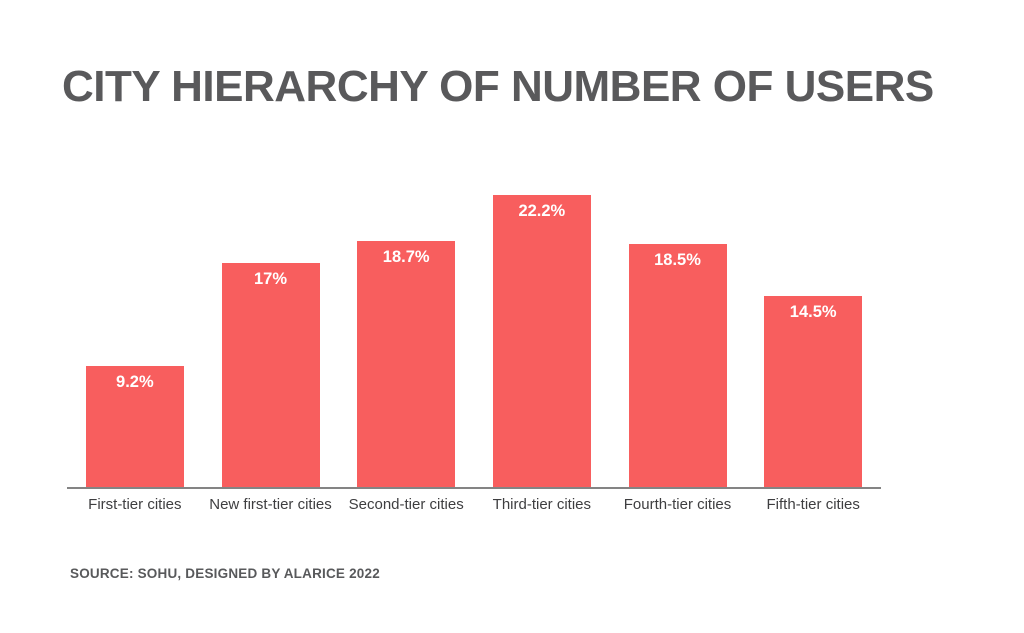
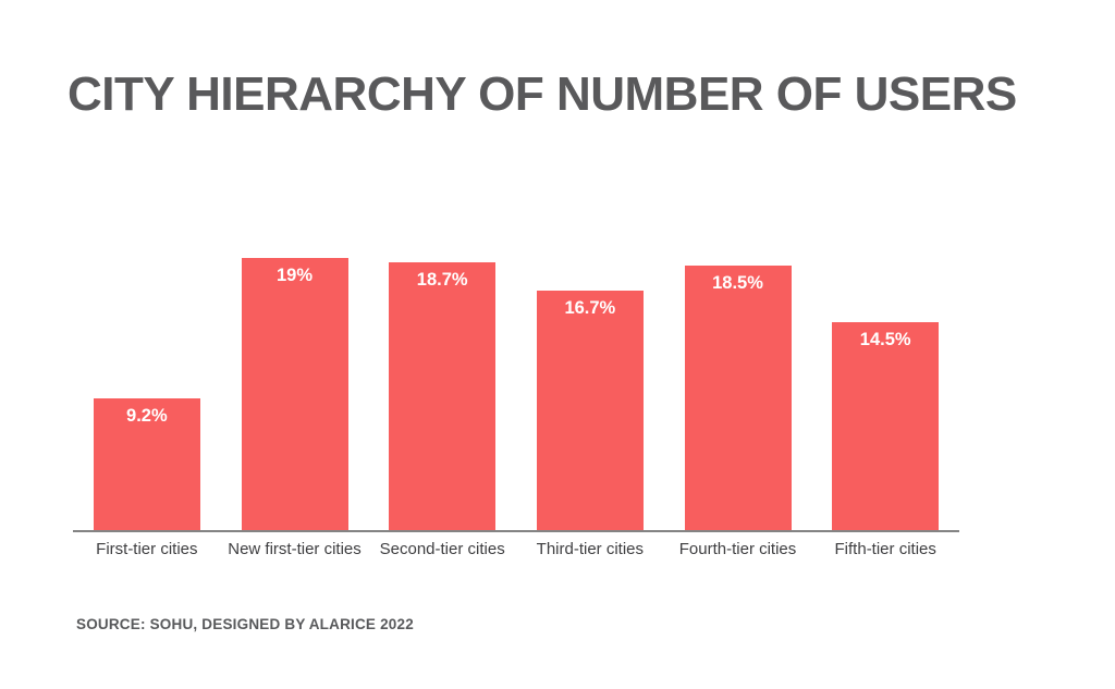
New first-tier cities: 17% -> 19%
Third-tier cities: 22.2% -> 16.7%
